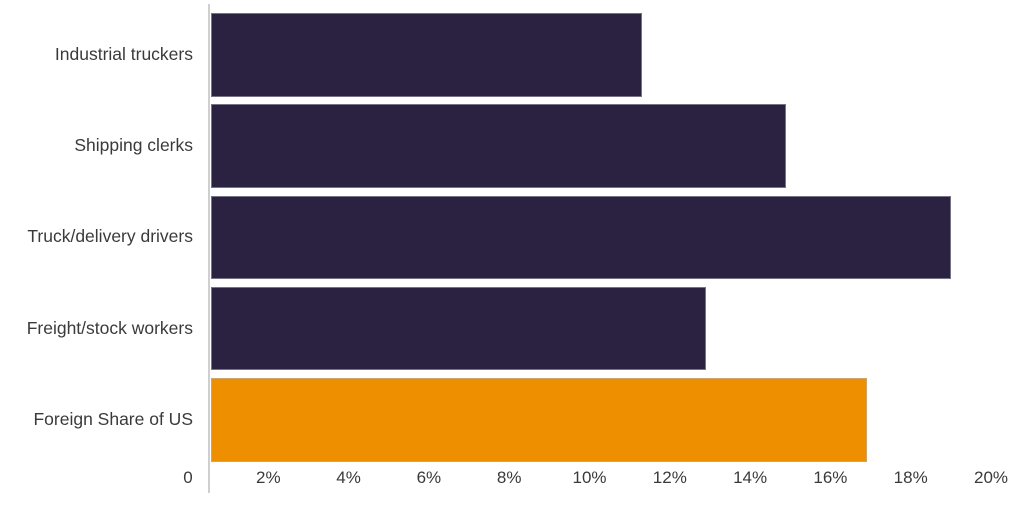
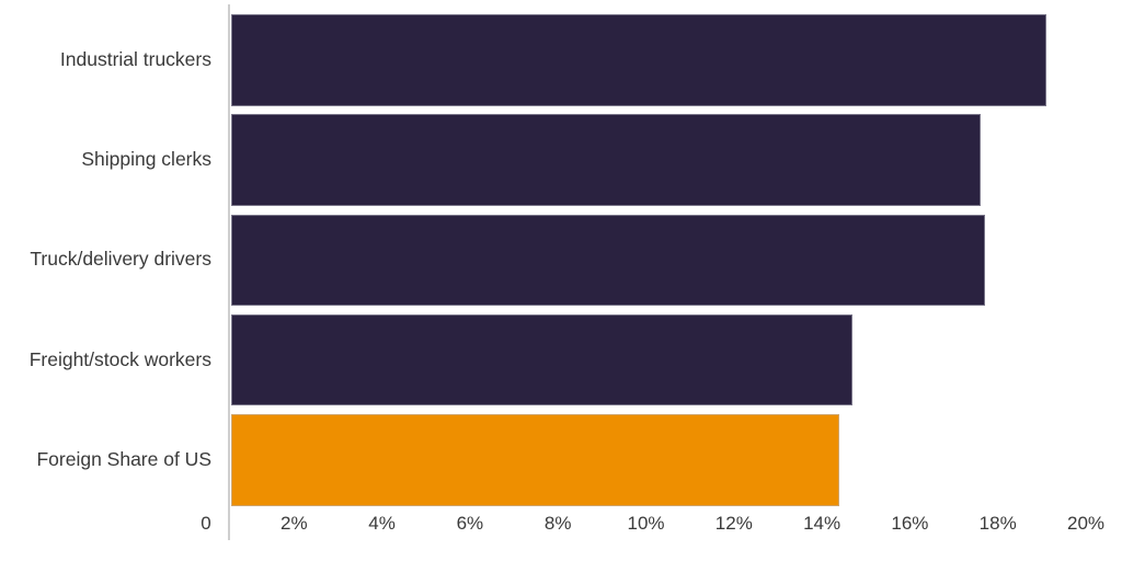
Industrial truckers: 11.3% -> 19.1%
Shipping clerks: 14.9% -> 17.6%
Truck/delivery drivers: 19.0% -> 17.7%
Freight/stock workers: 12.9% -> 14.7%
Foreign Share of US: 16.9% -> 14.4%
